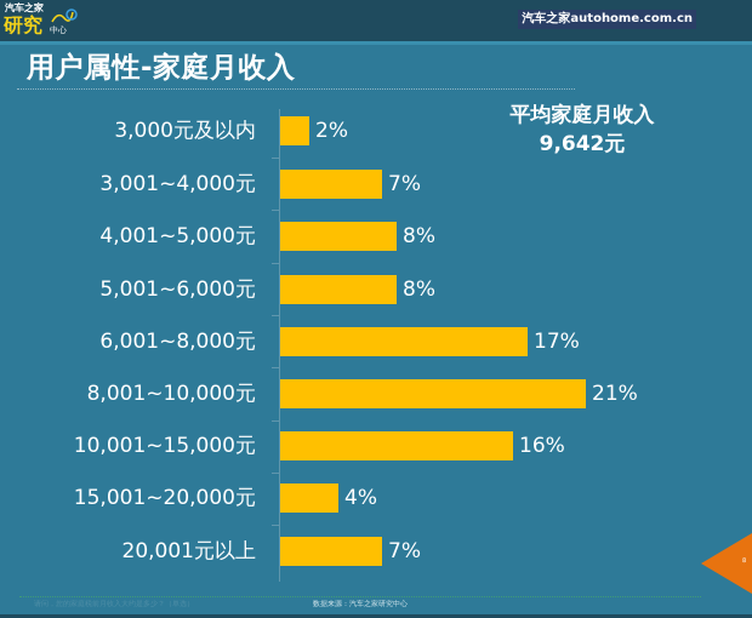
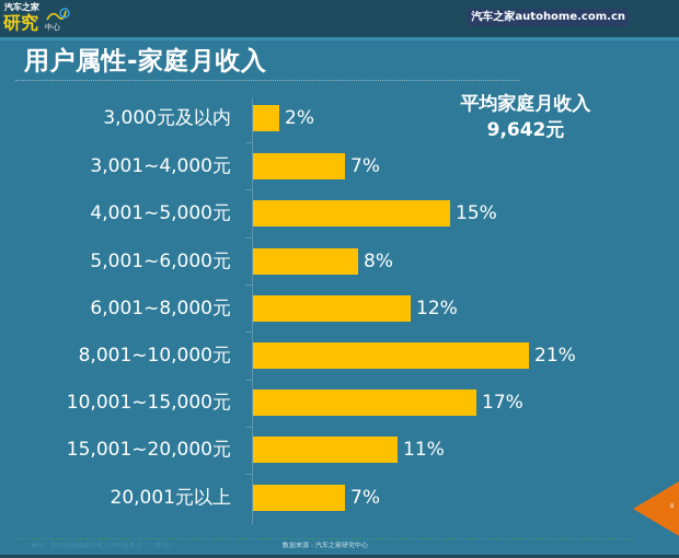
4,001~5,000元: 8% -> 15%
6,001~8,000元: 17% -> 12%
10,001~15,000元: 16% -> 17%
15,001~20,000元: 4% -> 11%
